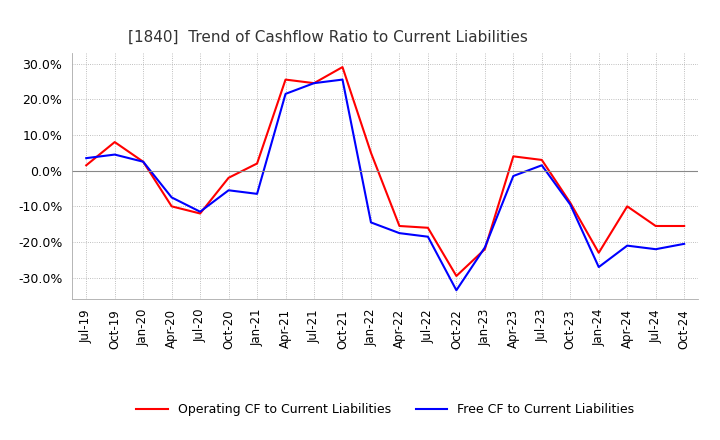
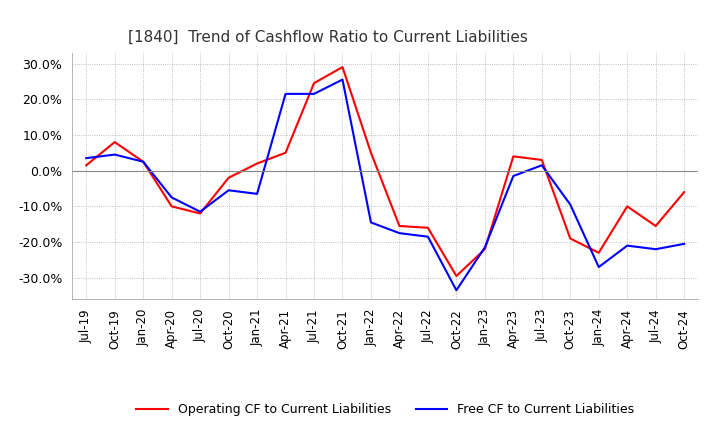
Operating CF to Current Liabilities/Apr-21: 25.5% -> 5.0%
Free CF to Current Liabilities/Jul-21: 24.5% -> 21.5%
Operating CF to Current Liabilities/Oct-23: -9.0% -> -19.0%
Operating CF to Current Liabilities/Oct-24: -15.5% -> -6.0%
